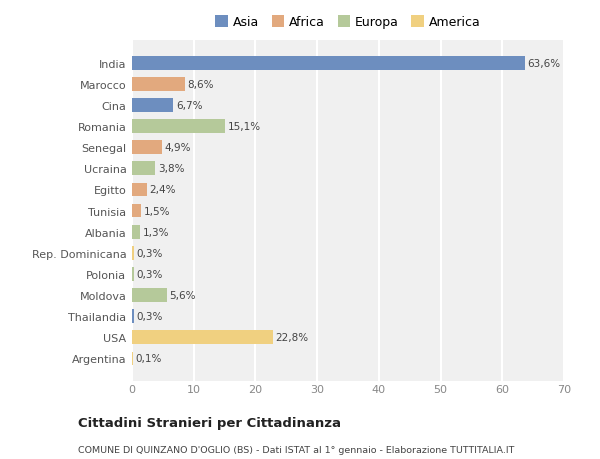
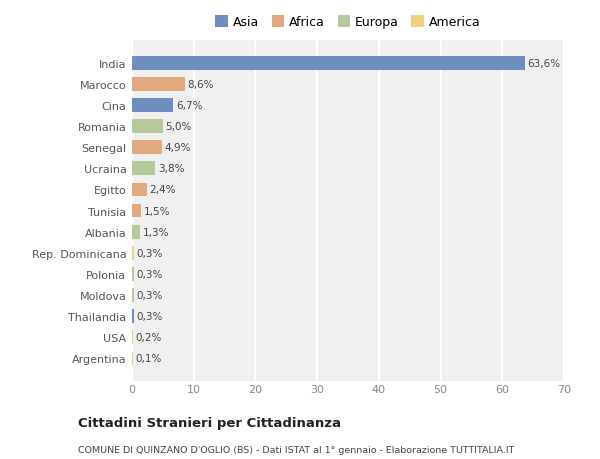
Romania: 15,1% -> 5,0%
Moldova: 5,6% -> 0,3%
USA: 22,8% -> 0,2%
